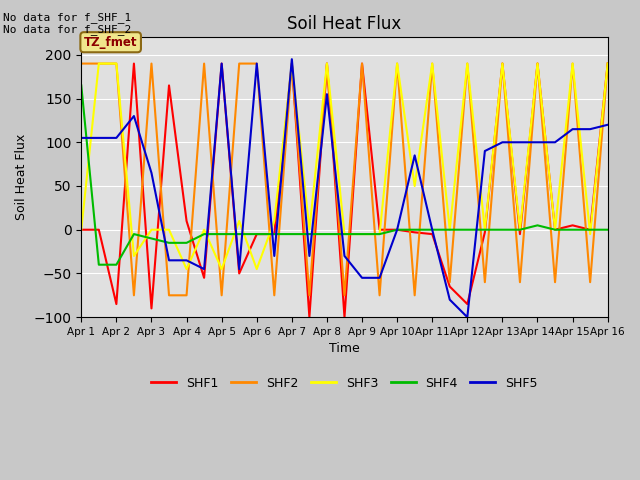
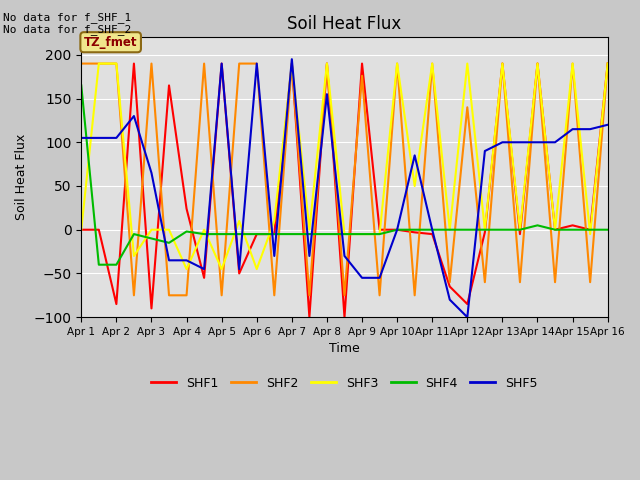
SHF1/Apr 4: 10 -> 24
SHF4/Apr 4: -15 -> -2
SHF2/Apr 9: 190 -> 176
SHF2/Apr 12: 190 -> 140
